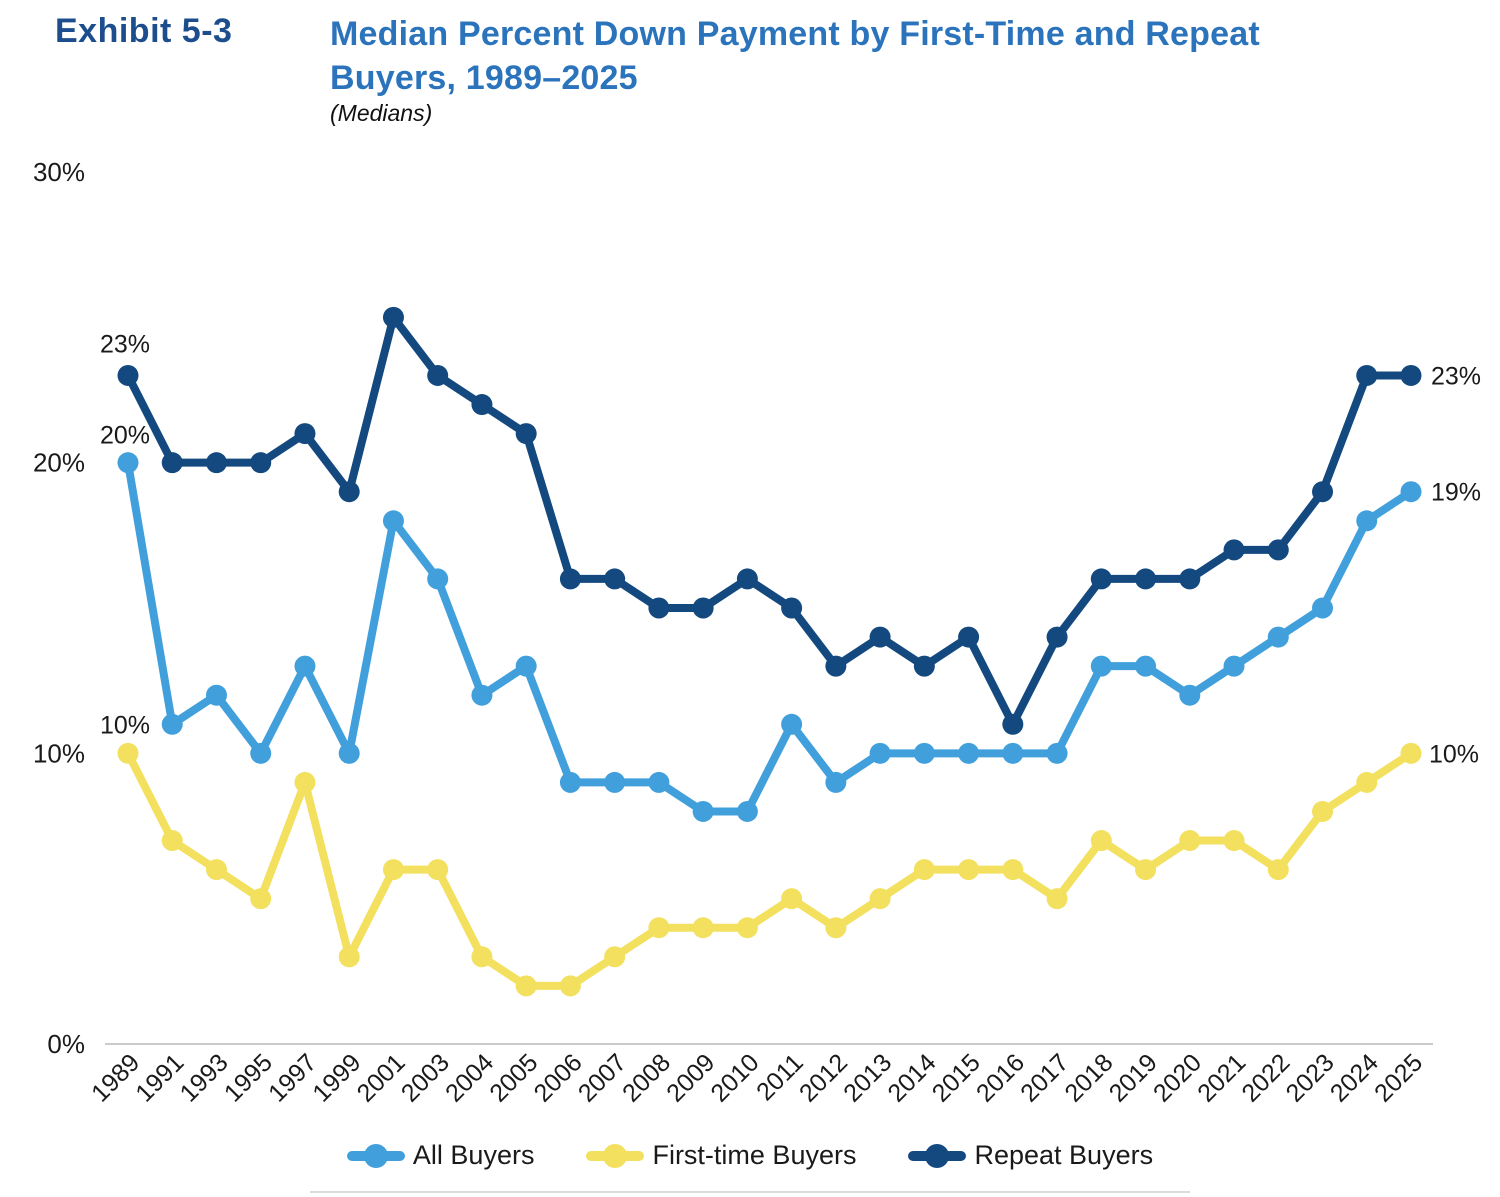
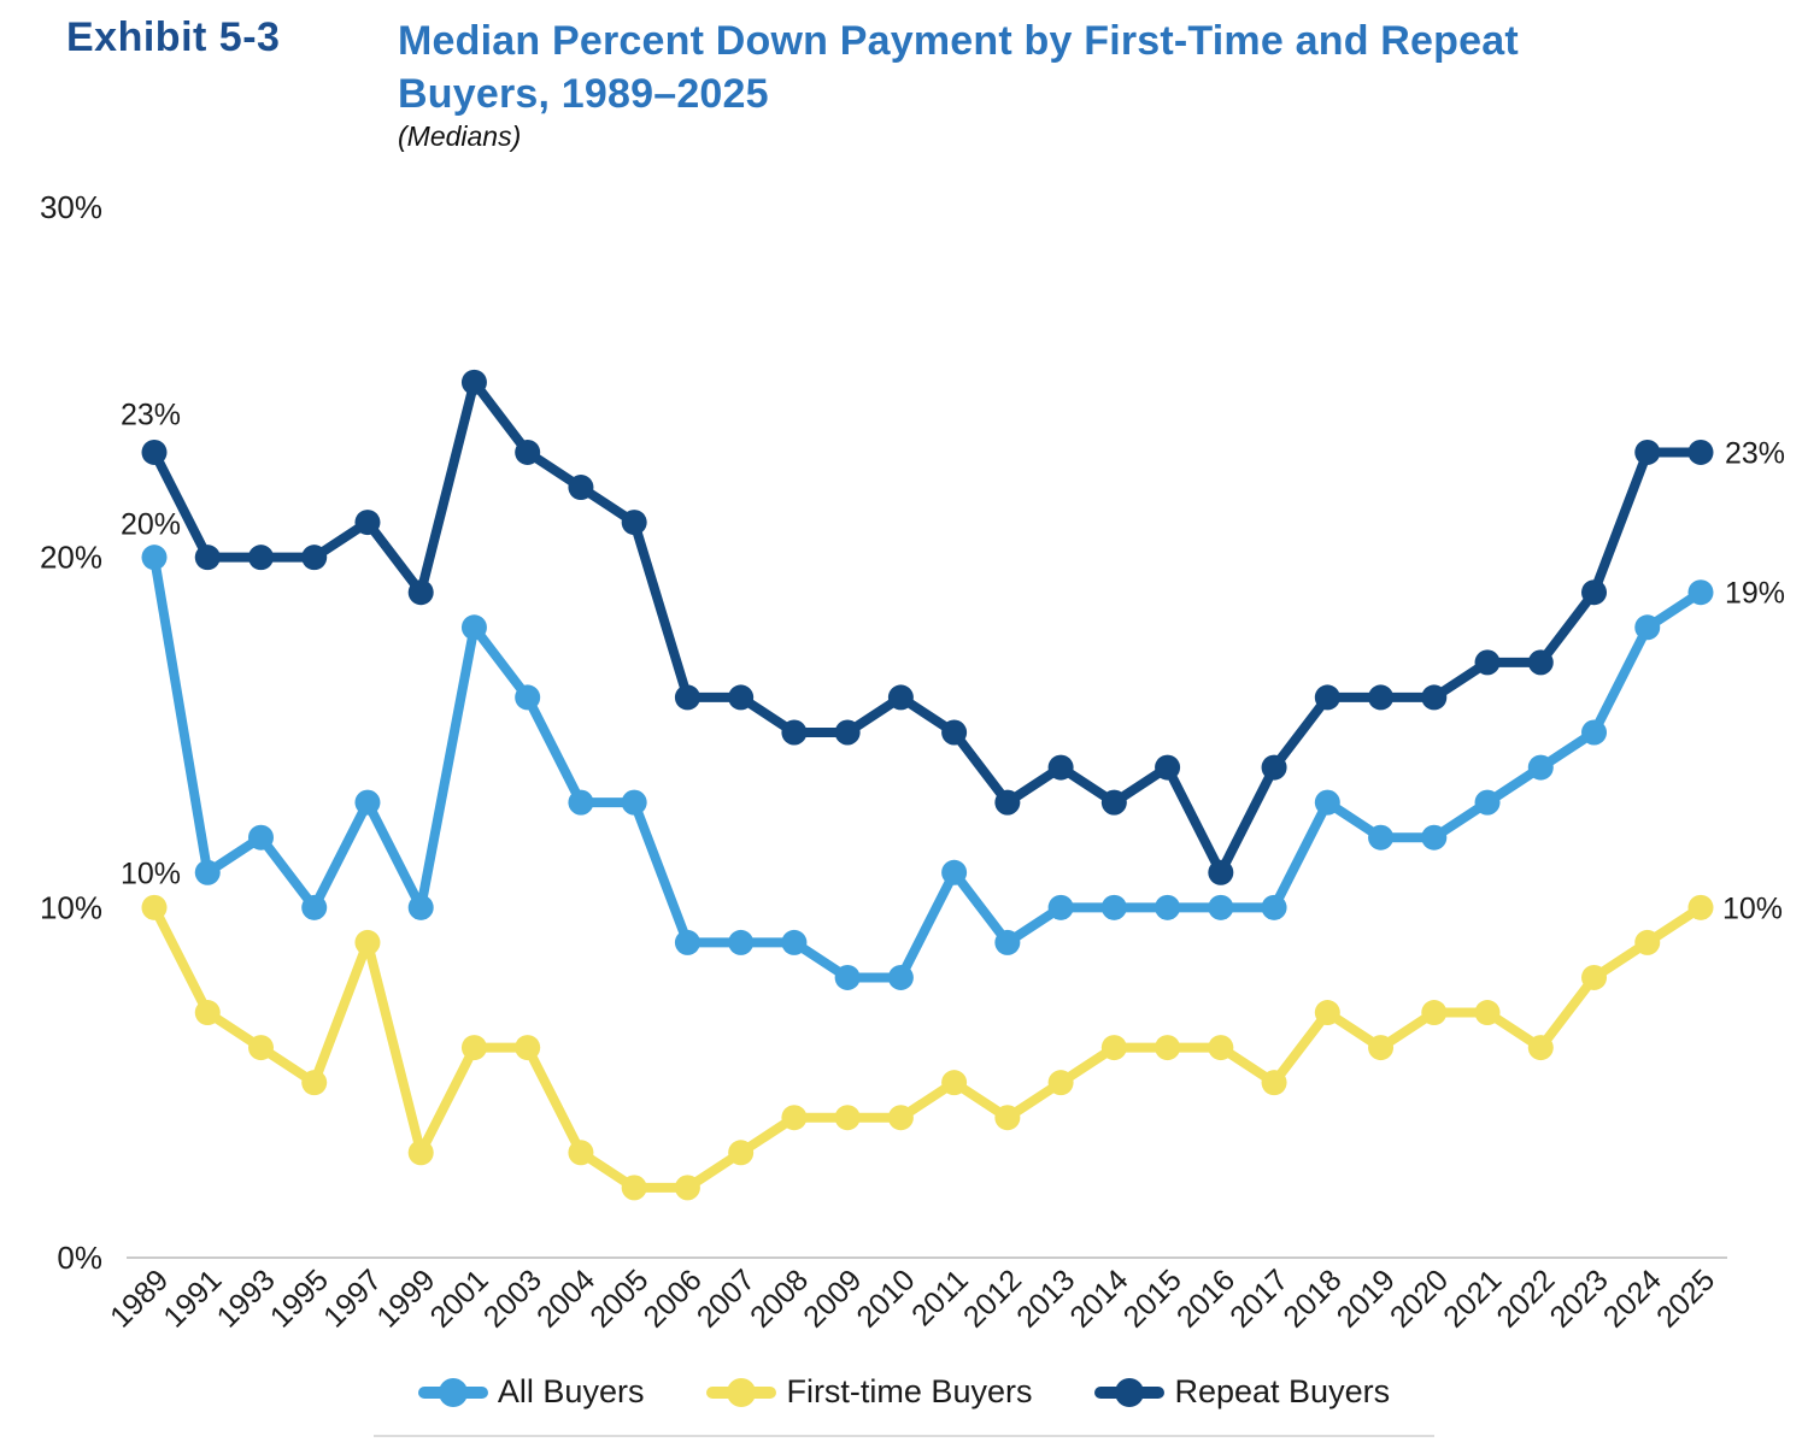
All Buyers/2004: 12% -> 13%
All Buyers/2019: 13% -> 12%
